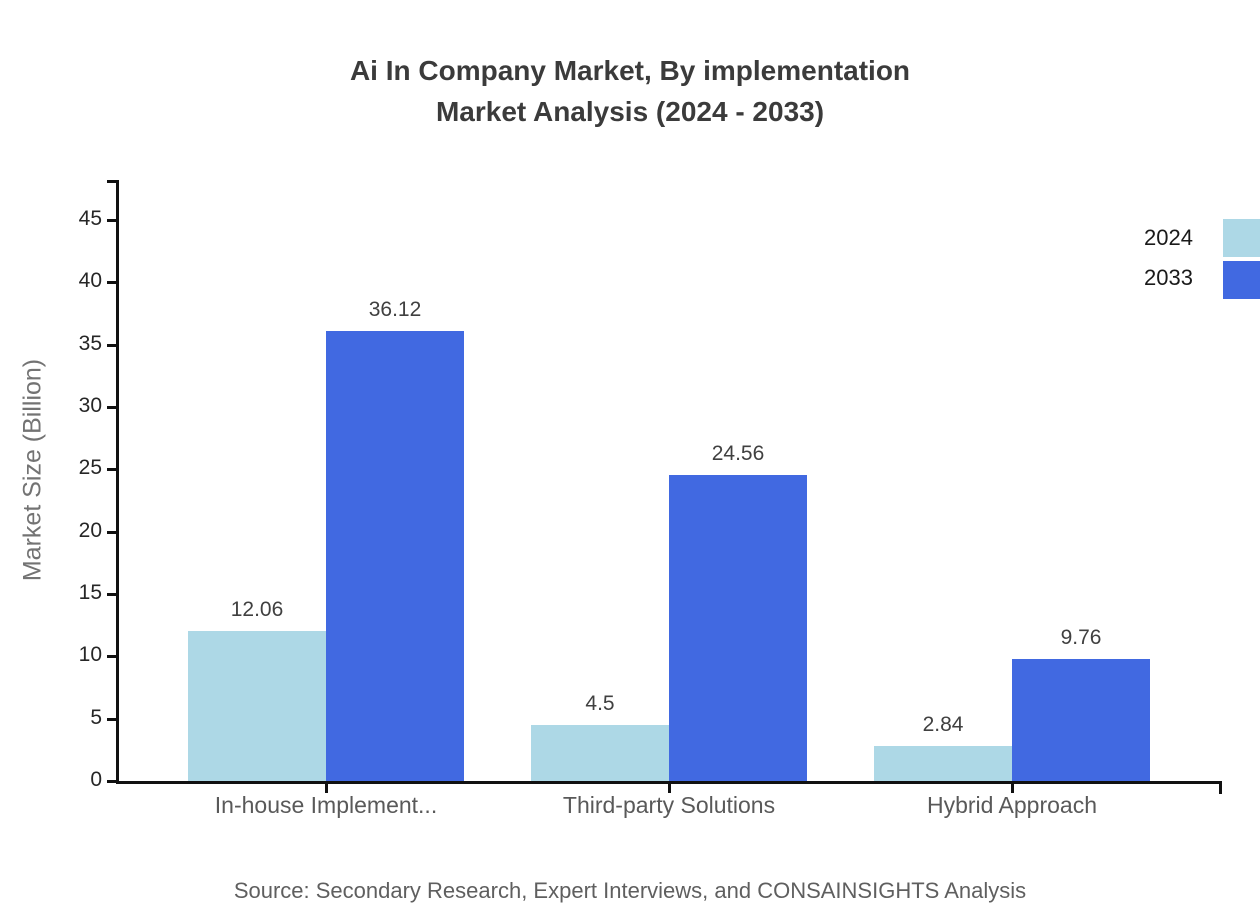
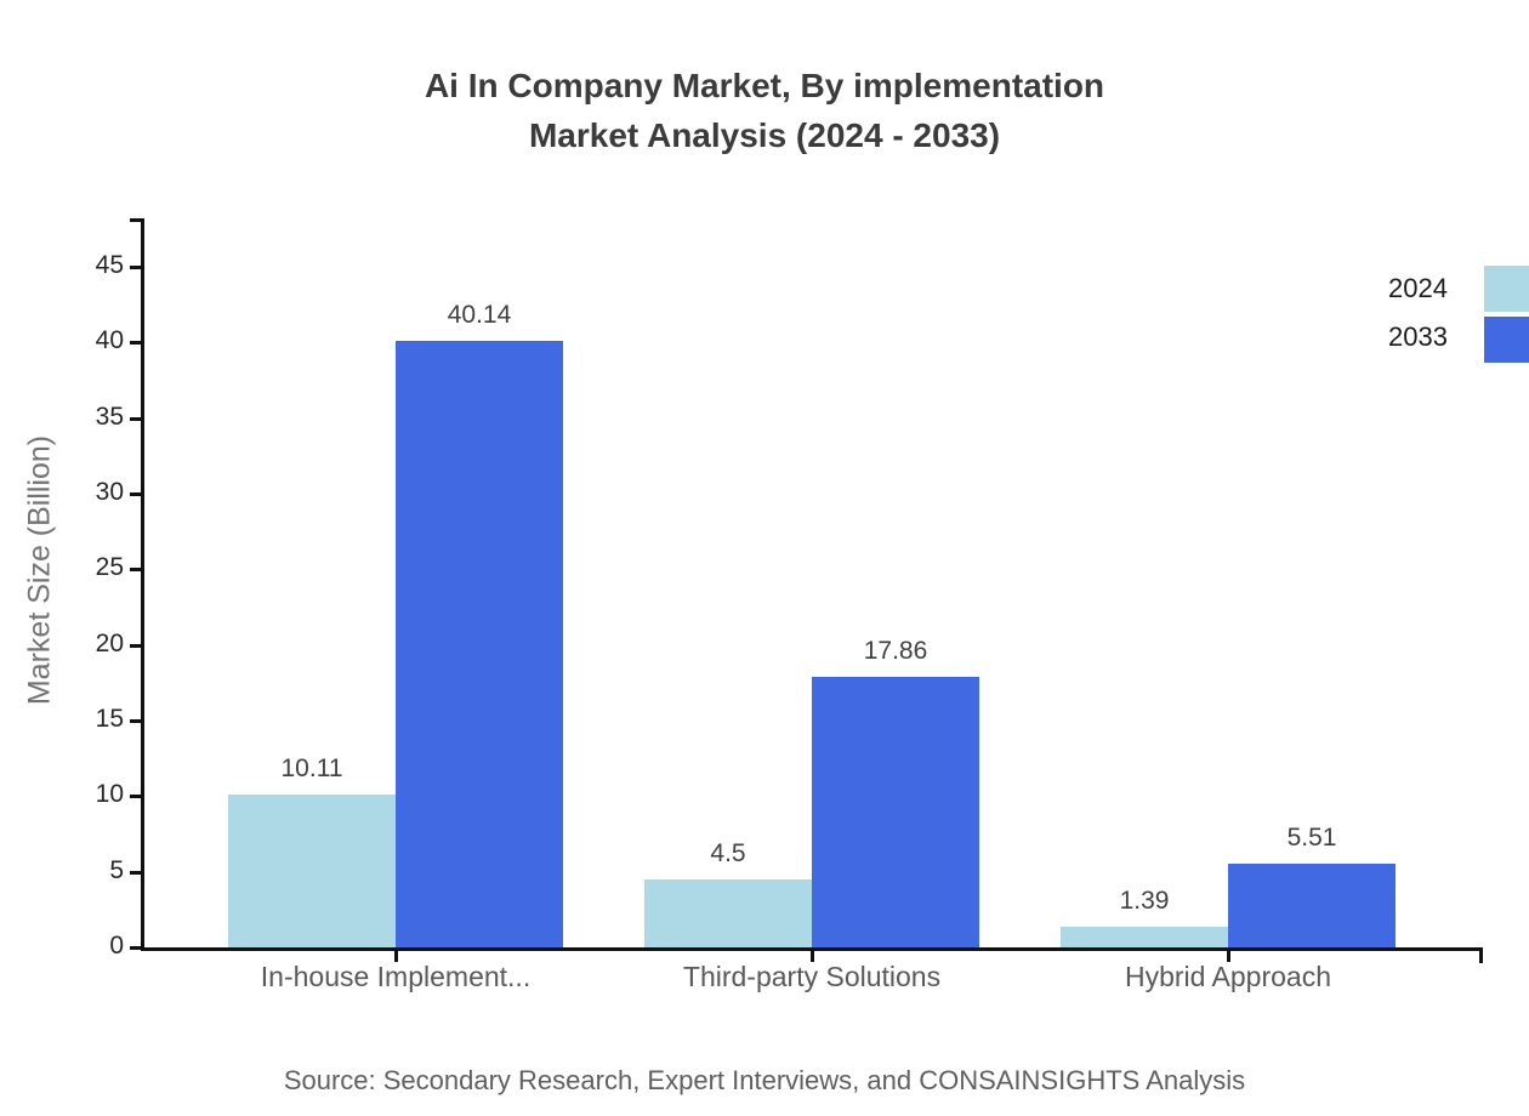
2024/In-house Implement...: 12.06 -> 10.11
2033/In-house Implement...: 36.12 -> 40.14
2033/Third-party Solutions: 24.56 -> 17.86
2024/Hybrid Approach: 2.84 -> 1.39
2033/Hybrid Approach: 9.76 -> 5.51
